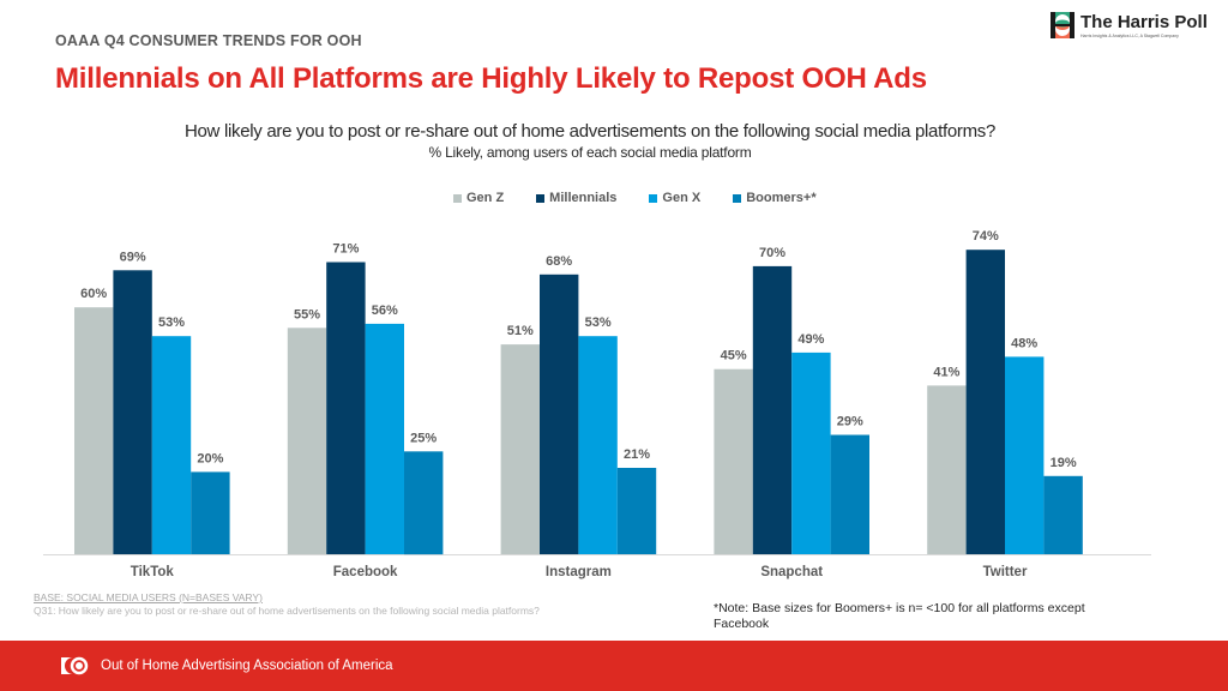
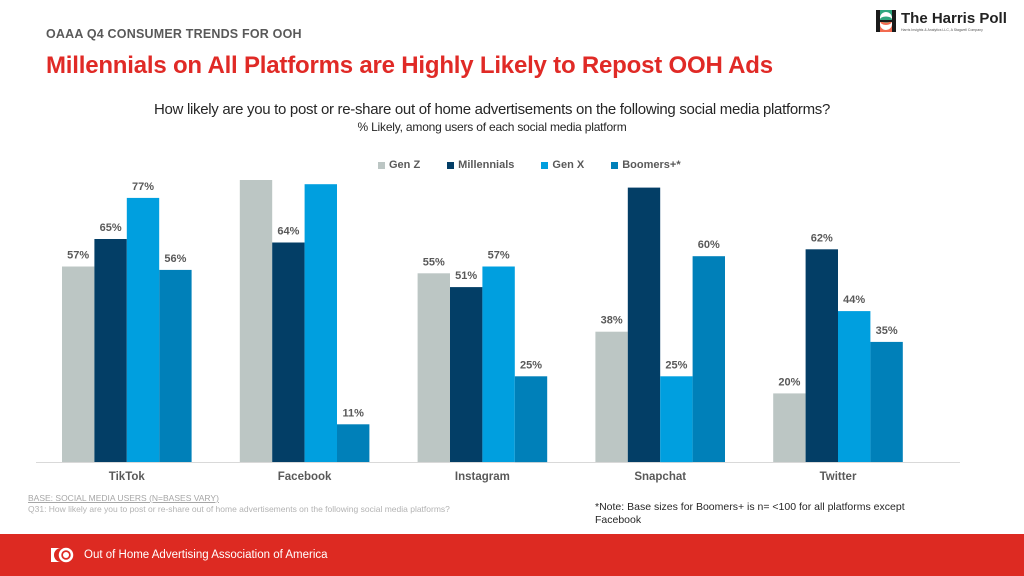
Gen Z/TikTok: 60% -> 57%
Millennials/TikTok: 69% -> 65%
Gen X/TikTok: 53% -> 77%
Boomers+*/TikTok: 20% -> 56%
Gen Z/Facebook: 55% -> 93%
Millennials/Facebook: 71% -> 64%
Gen X/Facebook: 56% -> 81%
Boomers+*/Facebook: 25% -> 11%
Gen Z/Instagram: 51% -> 55%
Millennials/Instagram: 68% -> 51%
Gen X/Instagram: 53% -> 57%
Boomers+*/Instagram: 21% -> 25%
Gen Z/Snapchat: 45% -> 38%
Millennials/Snapchat: 70% -> 80%
Gen X/Snapchat: 49% -> 25%
Boomers+*/Snapchat: 29% -> 60%
Gen Z/Twitter: 41% -> 20%
Millennials/Twitter: 74% -> 62%
Gen X/Twitter: 48% -> 44%
Boomers+*/Twitter: 19% -> 35%
